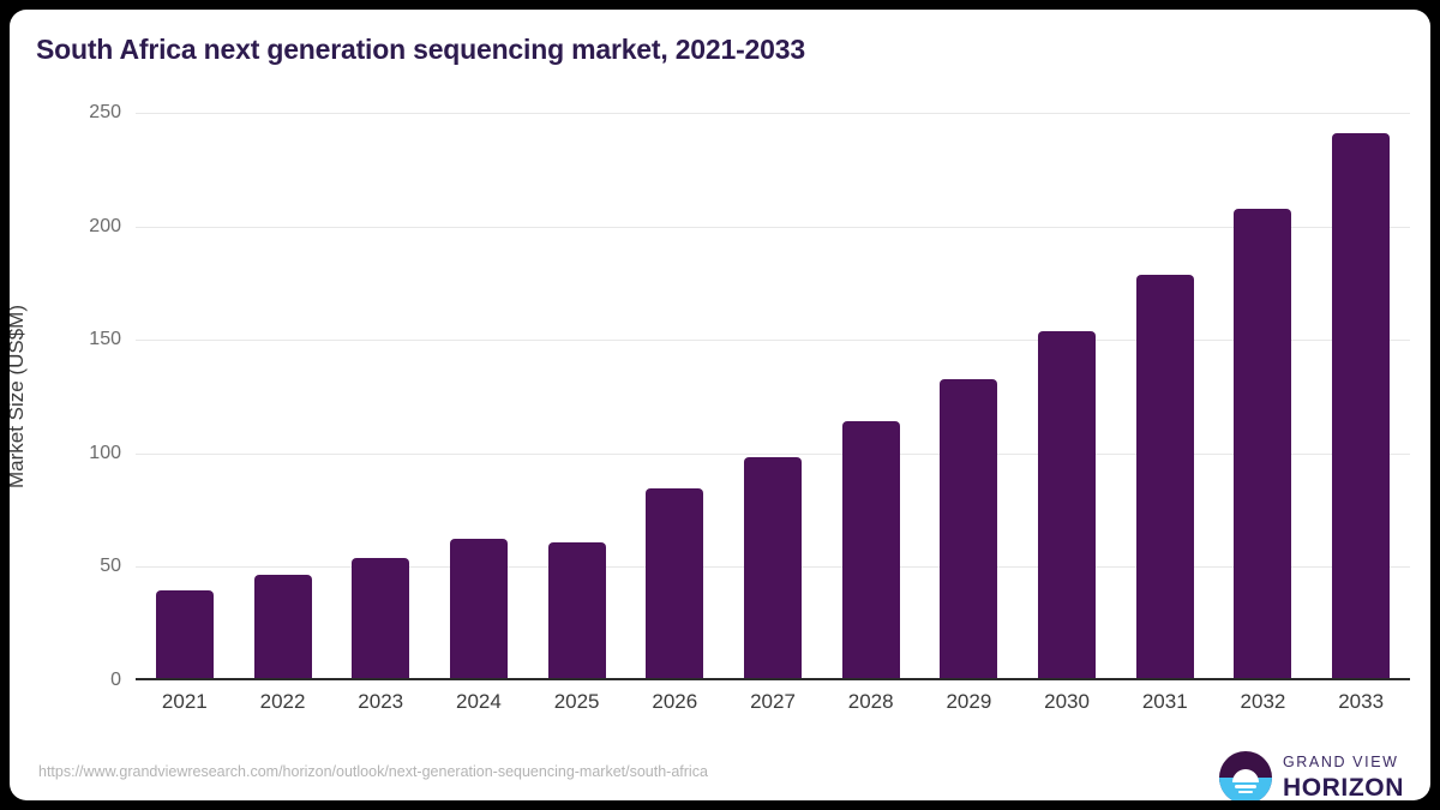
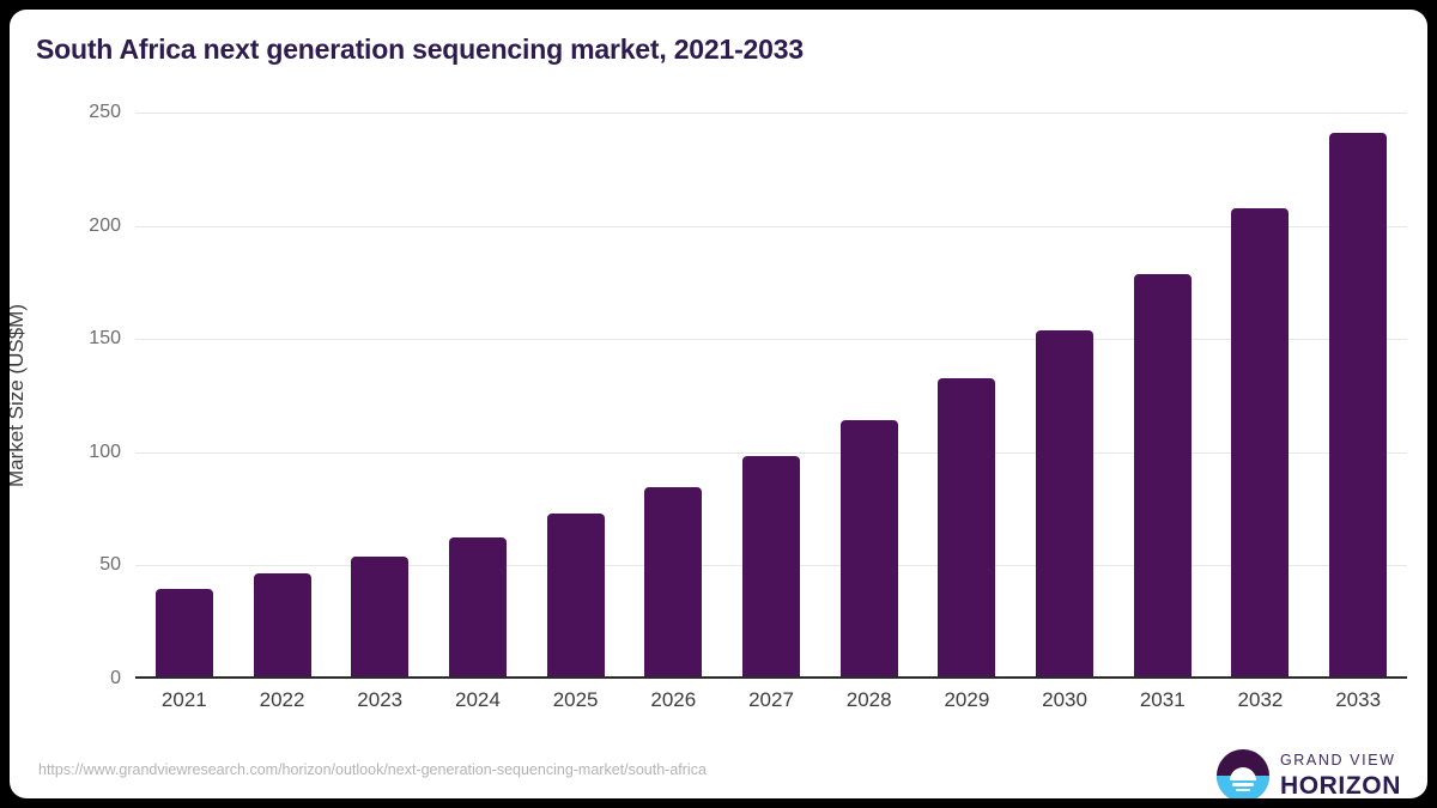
2025: 61 -> 73
